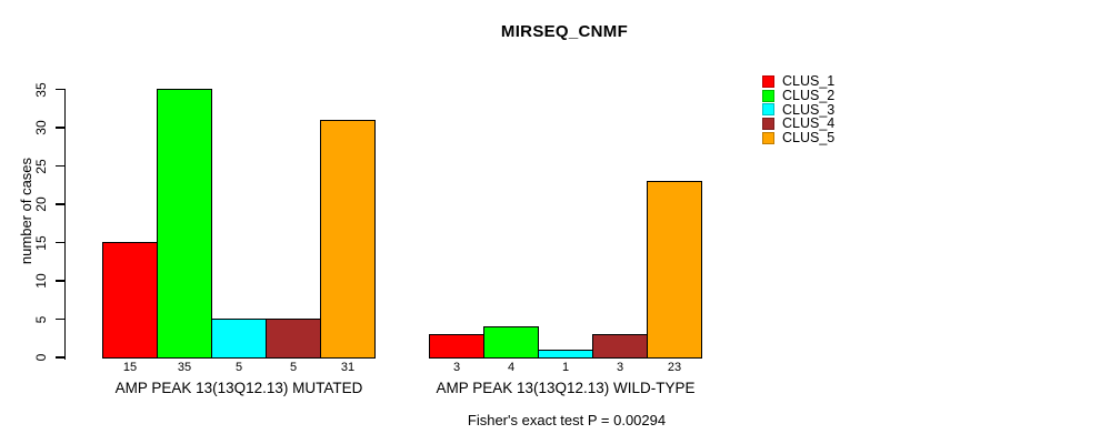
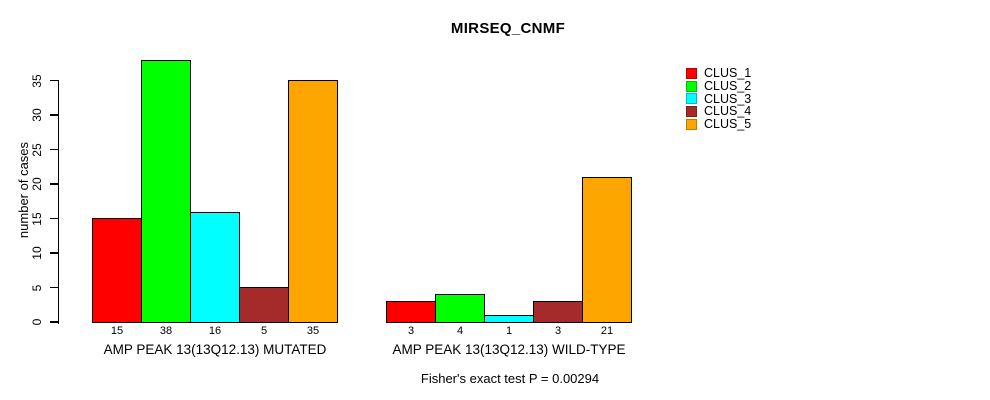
CLUS_2/AMP PEAK 13(13Q12.13) MUTATED: 35 -> 38
CLUS_3/AMP PEAK 13(13Q12.13) MUTATED: 5 -> 16
CLUS_5/AMP PEAK 13(13Q12.13) MUTATED: 31 -> 35
CLUS_5/AMP PEAK 13(13Q12.13) WILD-TYPE: 23 -> 21
